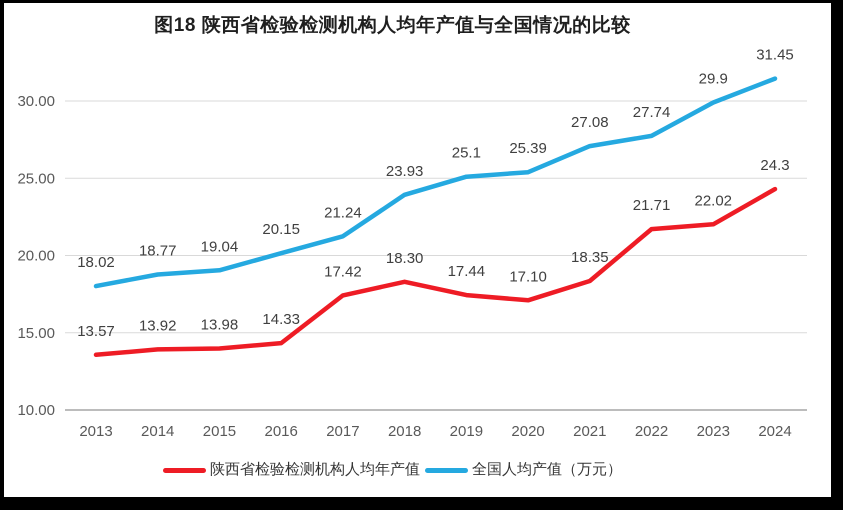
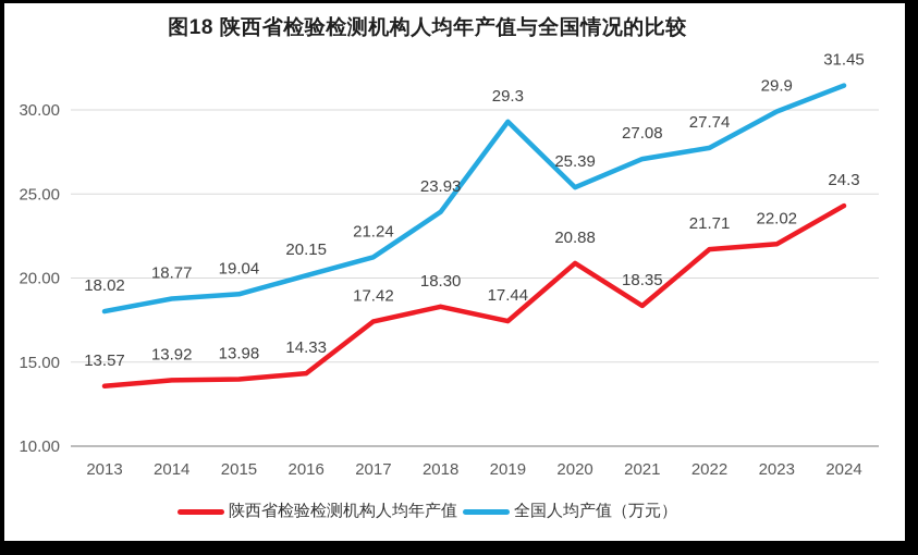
全国人均产值（万元）/2019: 25.1 -> 29.3
陕西省检验检测机构人均年产值/2020: 17.10 -> 20.88
